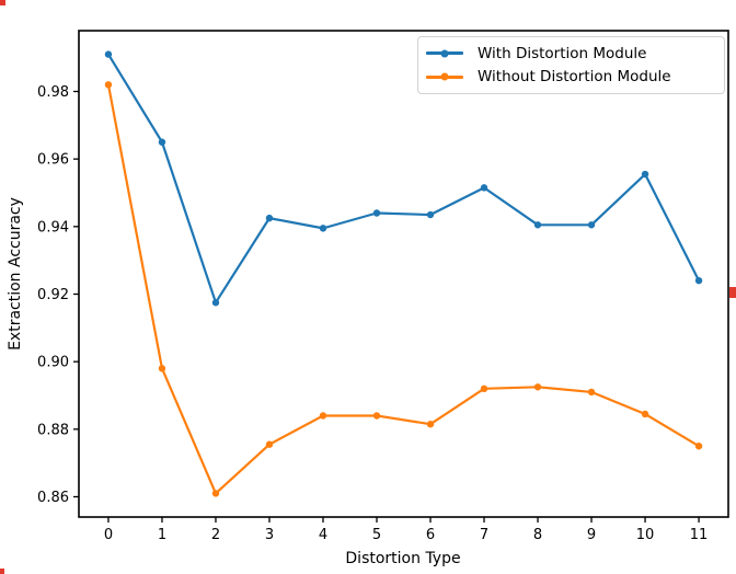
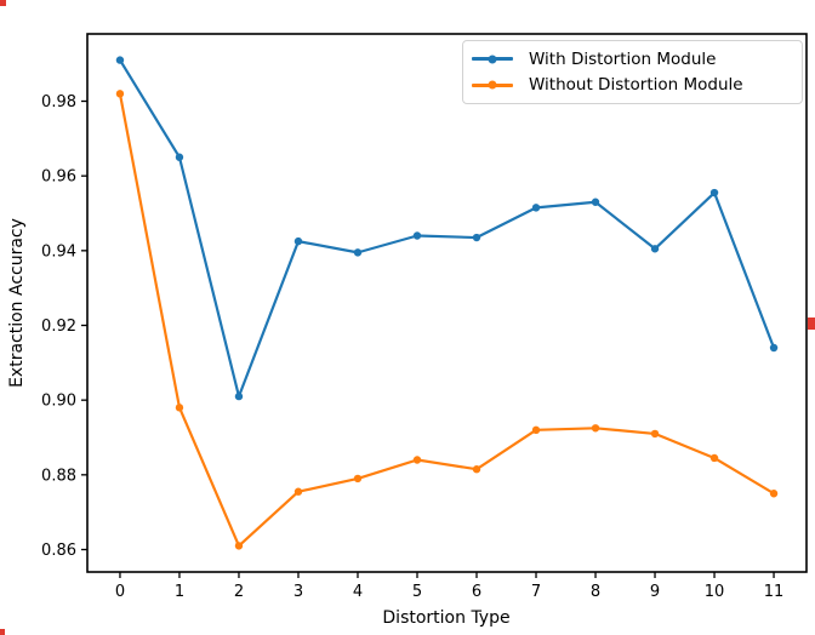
With Distortion Module/2: 0.917 -> 0.901
Without Distortion Module/4: 0.884 -> 0.879
With Distortion Module/8: 0.941 -> 0.953
With Distortion Module/11: 0.924 -> 0.914
